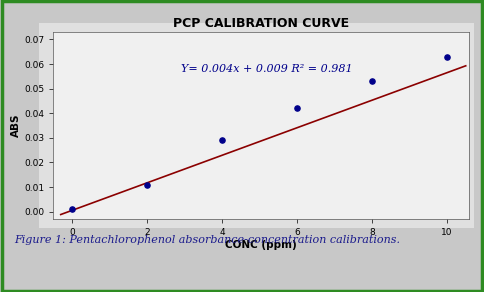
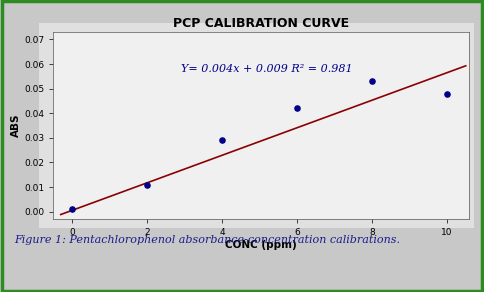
10: 0.063 -> 0.048
